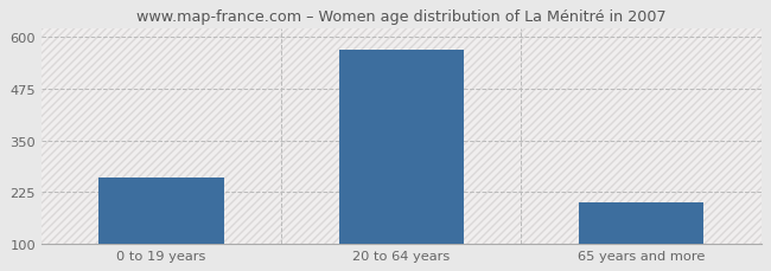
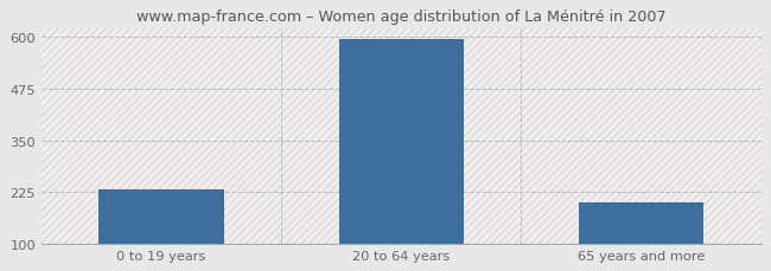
0 to 19 years: 260 -> 230
20 to 64 years: 570 -> 595
